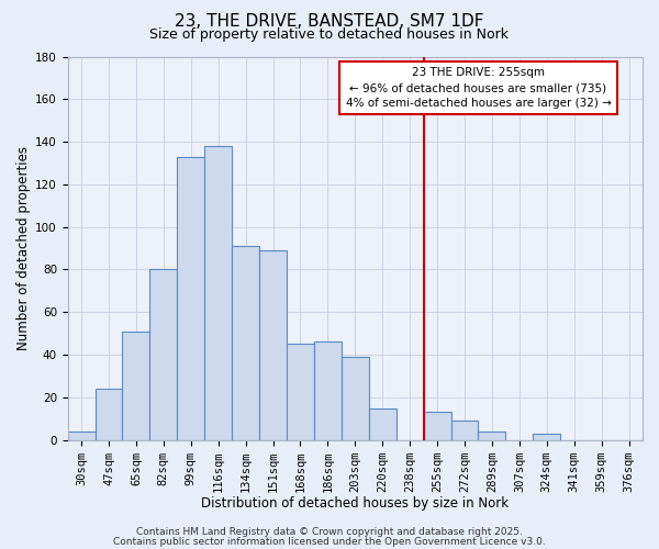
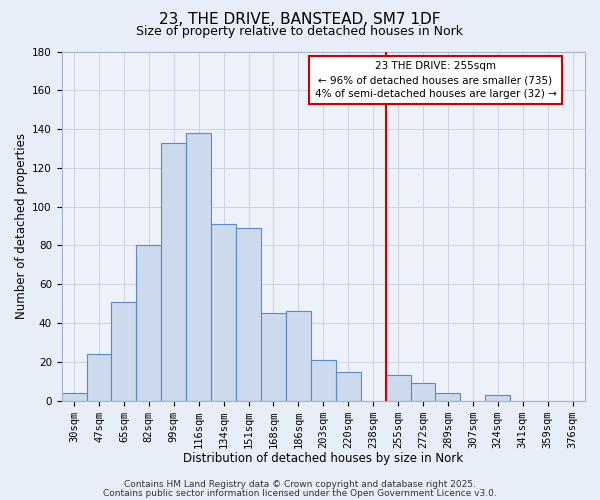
203sqm: 39 -> 21
